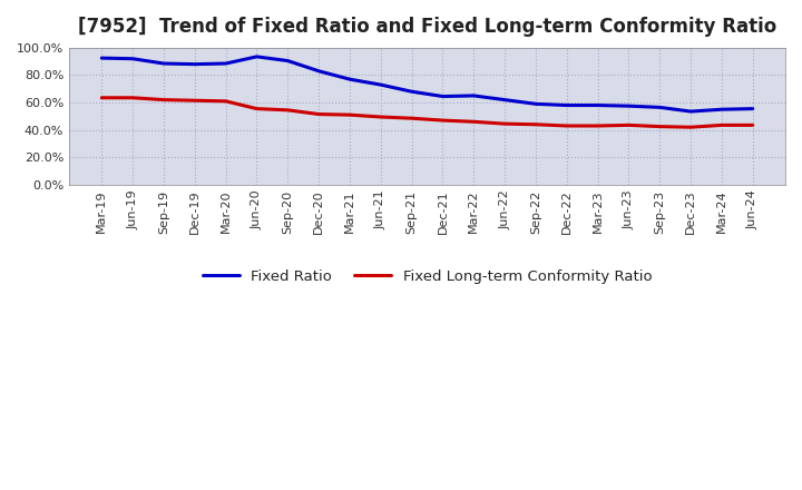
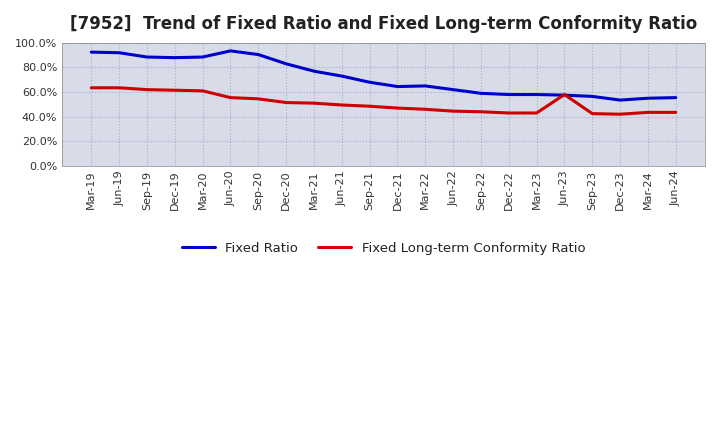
Fixed Long-term Conformity Ratio/Jun-23: 44% -> 58%
